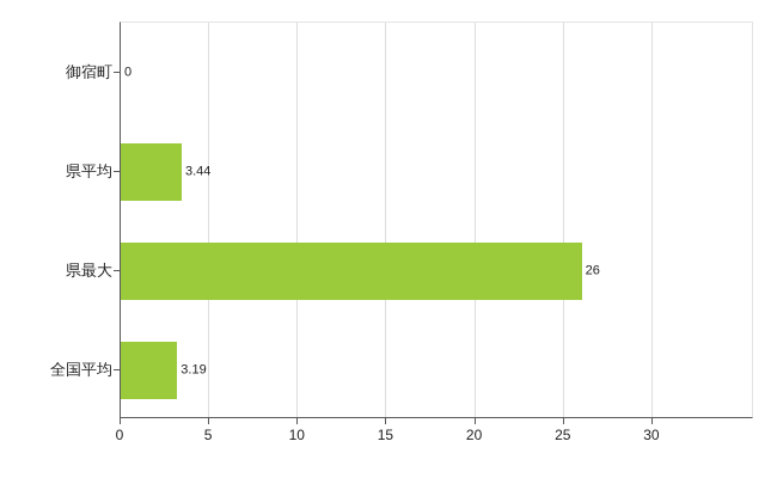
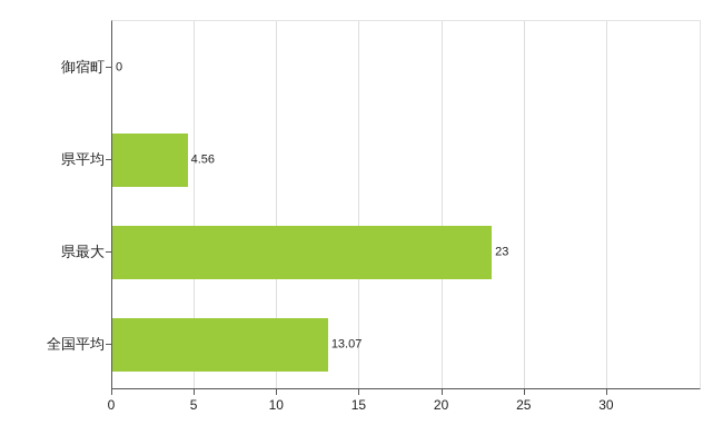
県平均: 3.44 -> 4.56
県最大: 26 -> 23
全国平均: 3.19 -> 13.07
